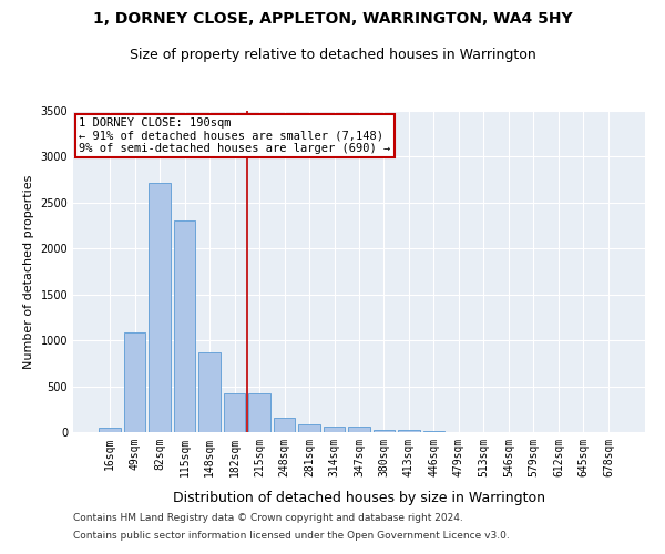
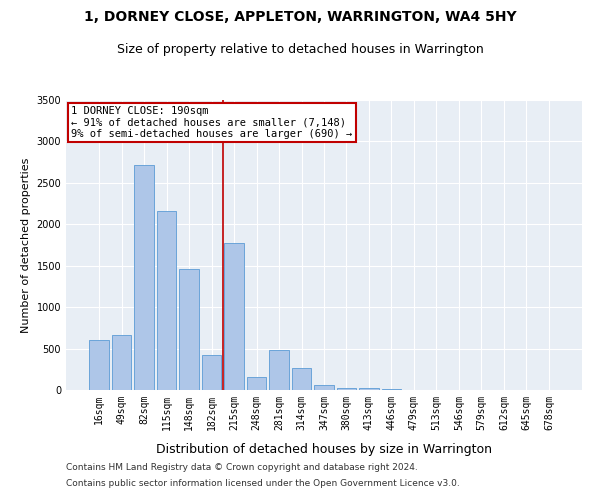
16sqm: 50 -> 600
49sqm: 1090 -> 660
115sqm: 2300 -> 2160
148sqm: 870 -> 1460
215sqm: 420 -> 1780
281sqm: 90 -> 480
314sqm: 60 -> 260
